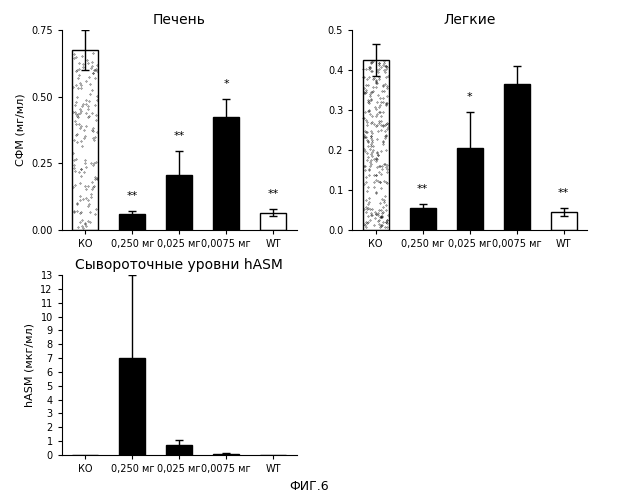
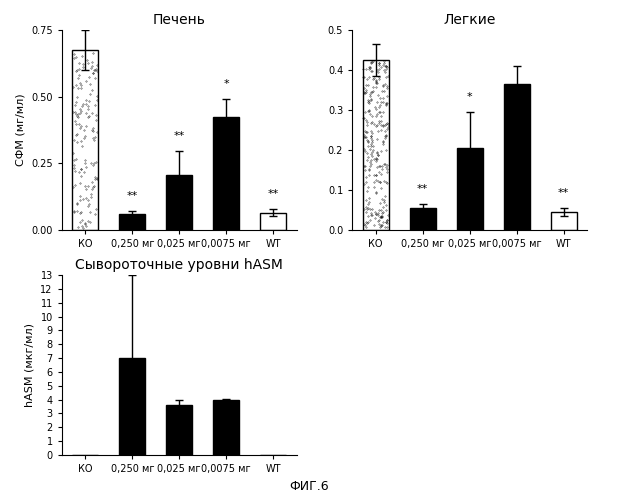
Сывороточные уровни hASM/0,025 мг: 0.7 -> 3.6
Сывороточные уровни hASM/0,0075 мг: 0.1 -> 4.0
